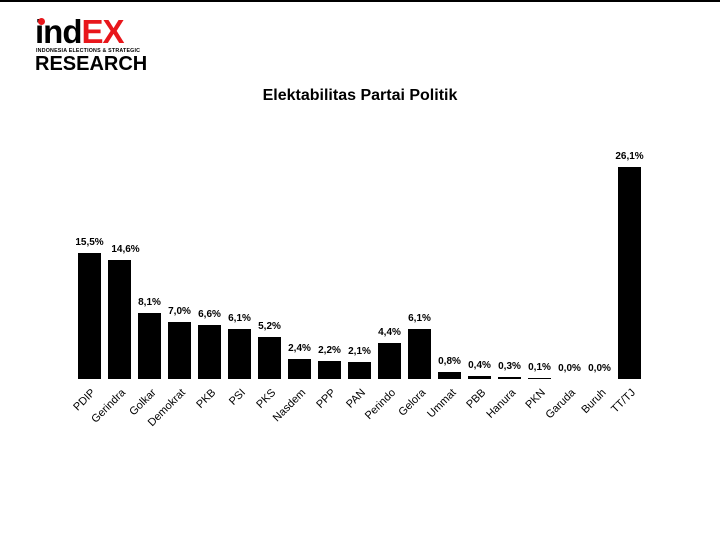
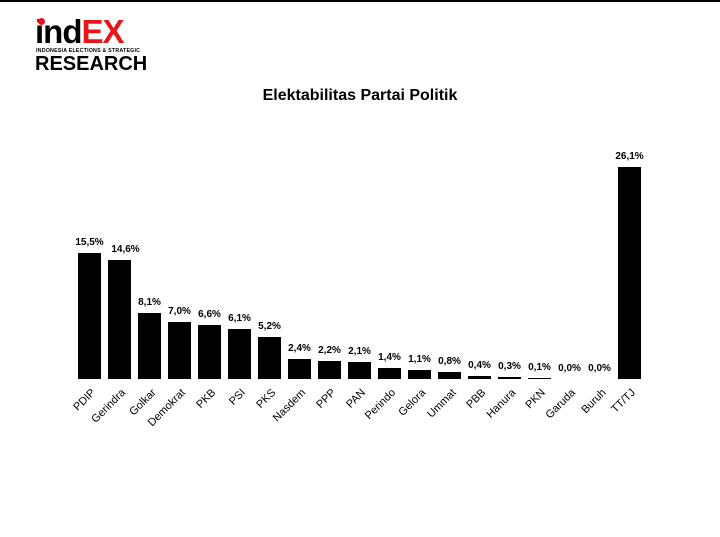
Perindo: 4,4% -> 1,4%
Gelora: 6,1% -> 1,1%
